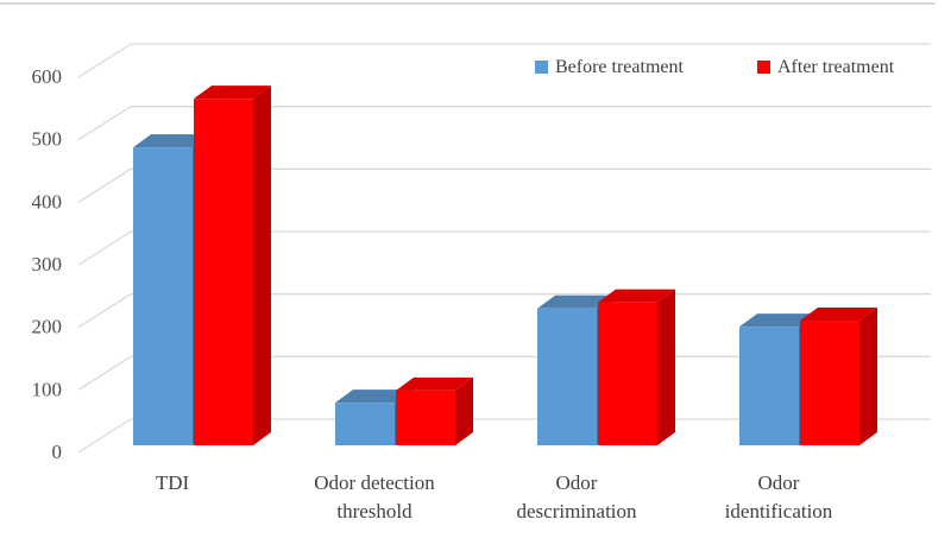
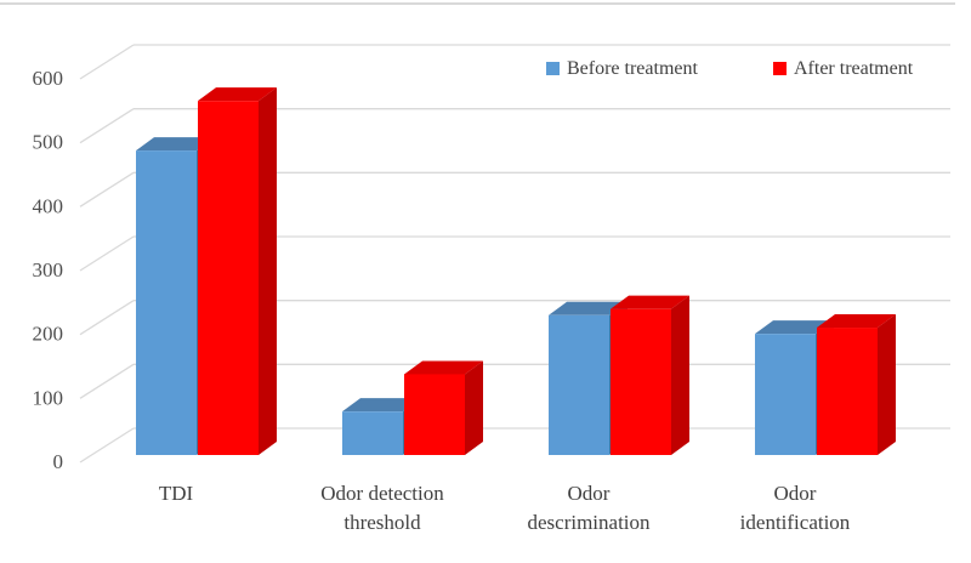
After treatment/Odor detection threshold: 90 -> 130
